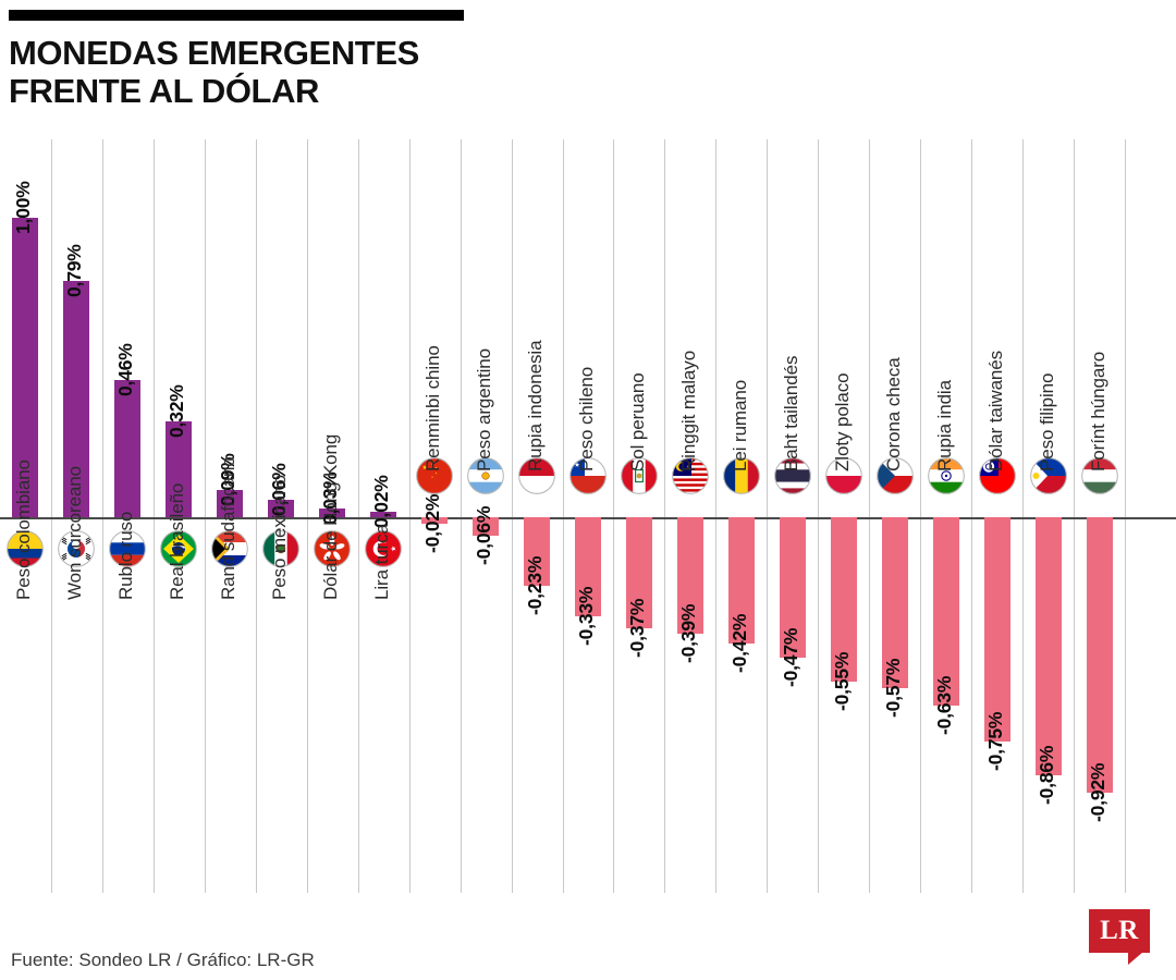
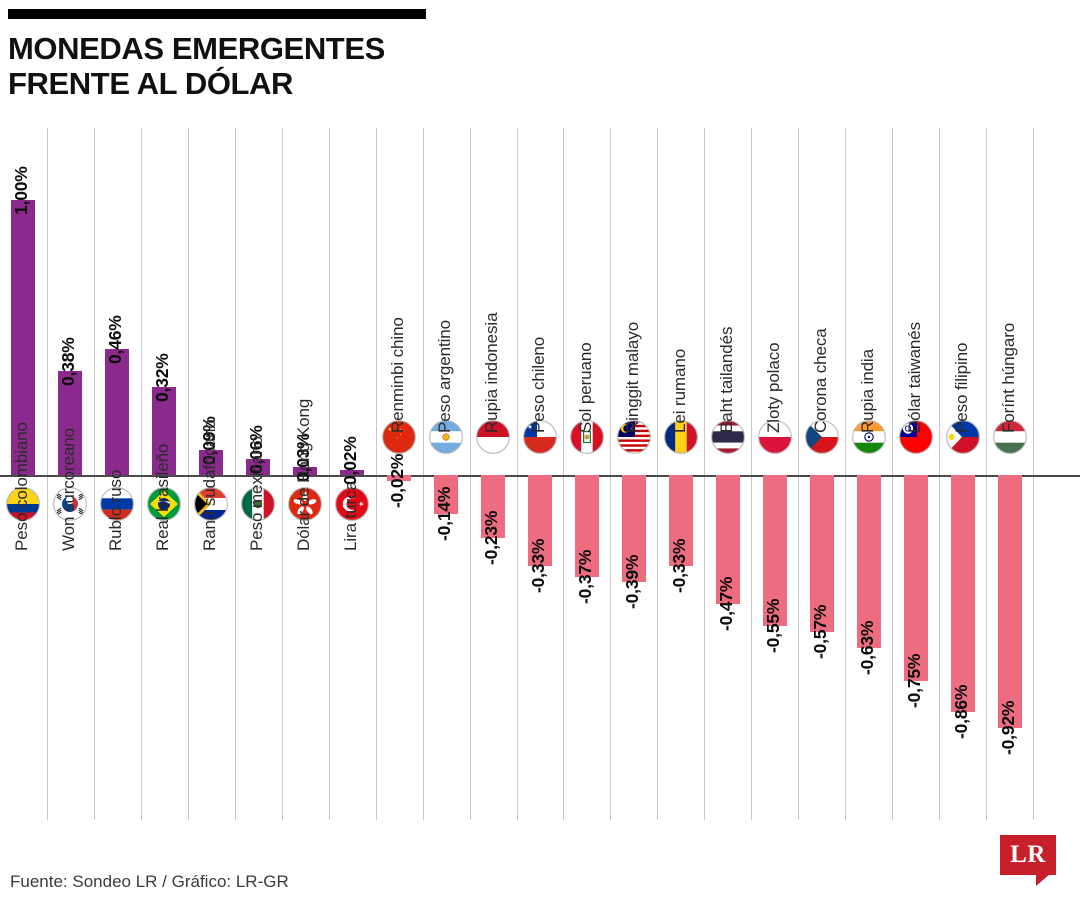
Won surcoreano: 0,79% -> 0,38%
Peso argentino: -0,06% -> -0,14%
Lei rumano: -0,42% -> -0,33%
